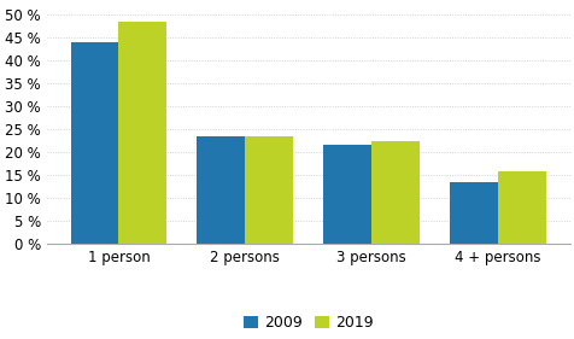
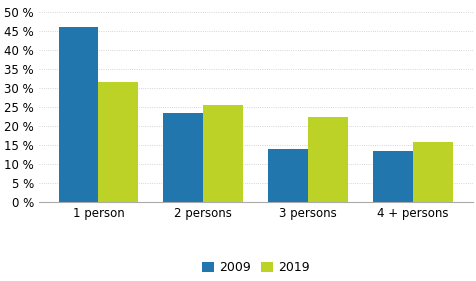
2009/1 person: 44.0 % -> 46.0 %
2019/1 person: 48.5 % -> 31.5 %
2019/2 persons: 23.5 % -> 25.5 %
2009/3 persons: 21.5 % -> 14.0 %
